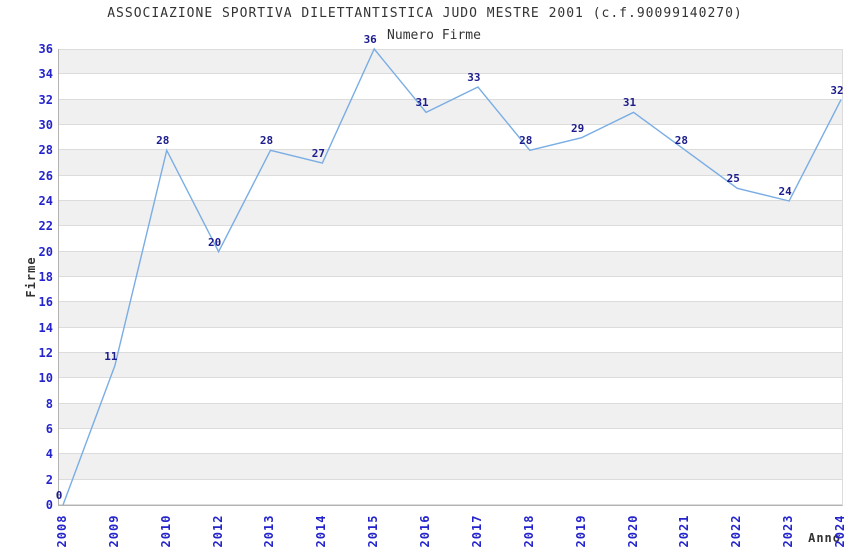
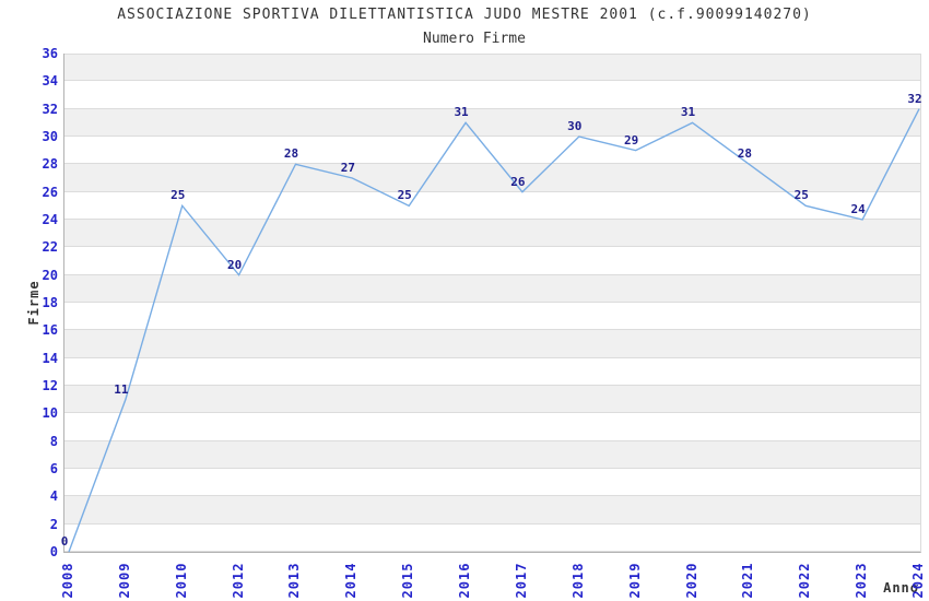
2010: 28 -> 25
2015: 36 -> 25
2017: 33 -> 26
2018: 28 -> 30
